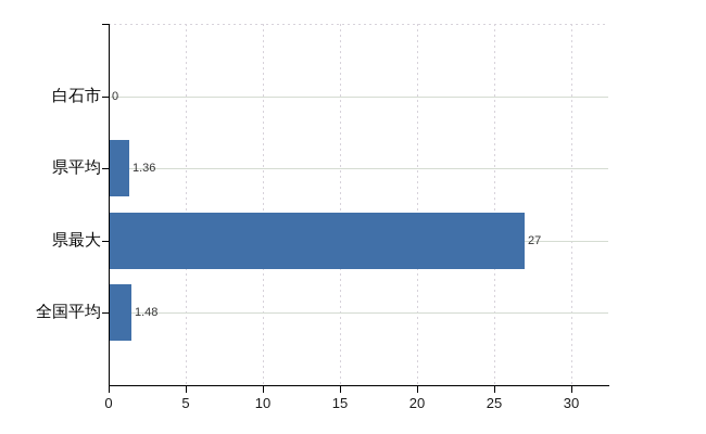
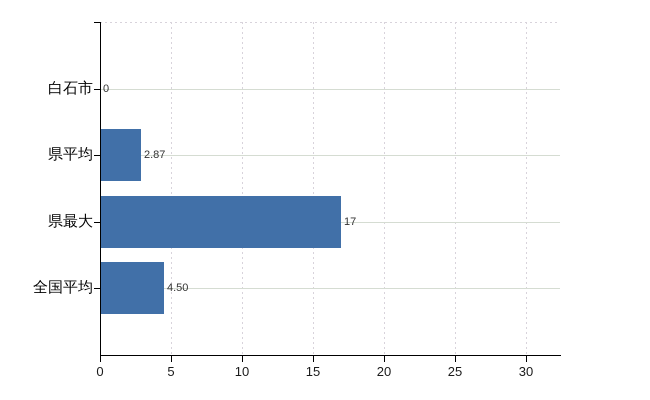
県平均: 1.36 -> 2.87
県最大: 27 -> 17
全国平均: 1.48 -> 4.50
